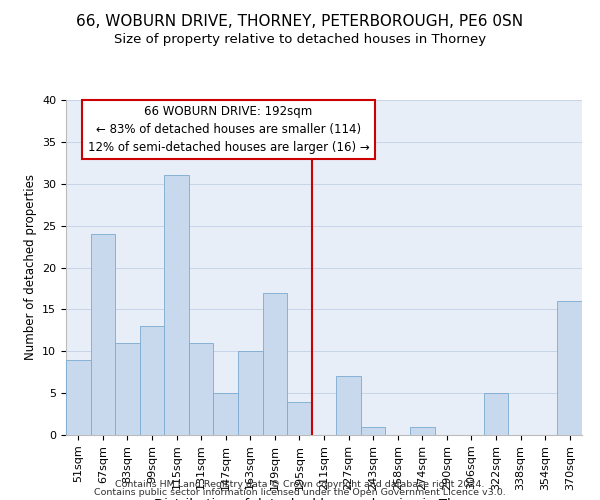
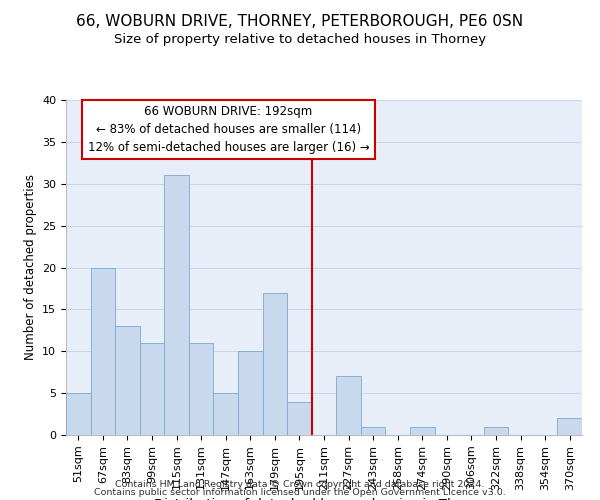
51sqm: 9 -> 5
67sqm: 24 -> 20
83sqm: 11 -> 13
99sqm: 13 -> 11
322sqm: 5 -> 1
370sqm: 16 -> 2
